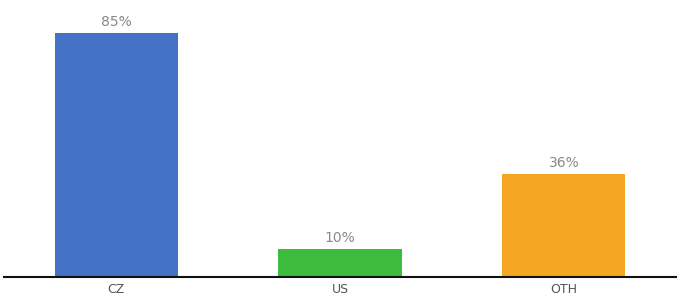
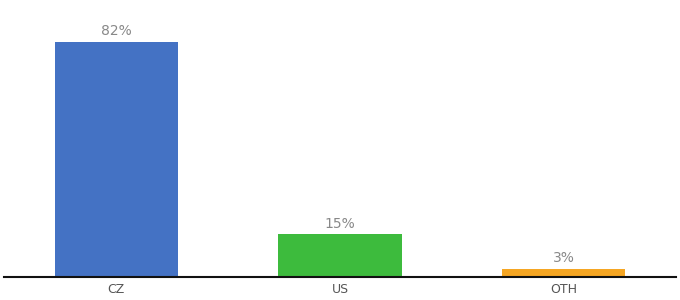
CZ: 85% -> 82%
US: 10% -> 15%
OTH: 36% -> 3%
